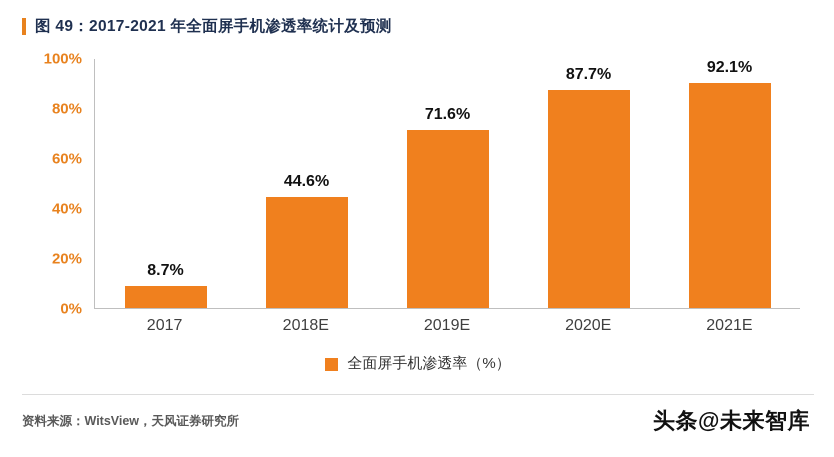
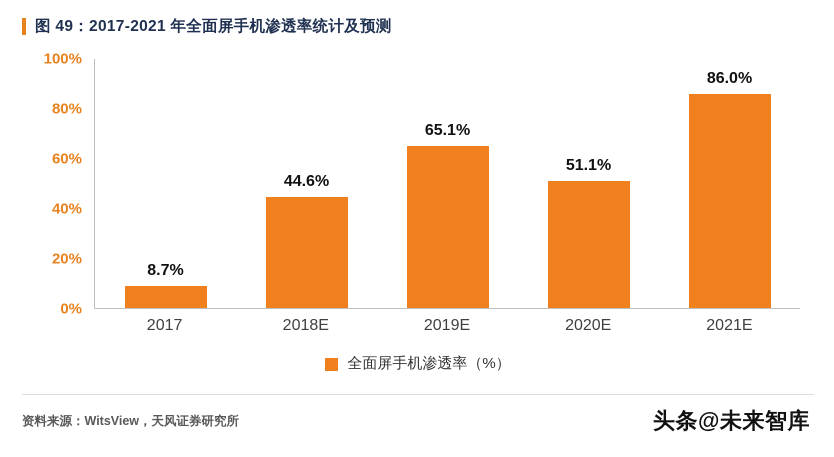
2019E: 71.6% -> 65.1%
2020E: 87.7% -> 51.1%
2021E: 92.1% -> 86.0%
